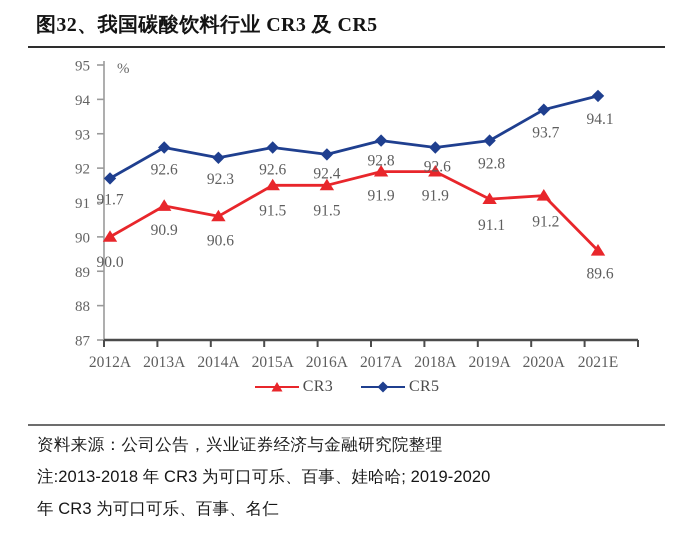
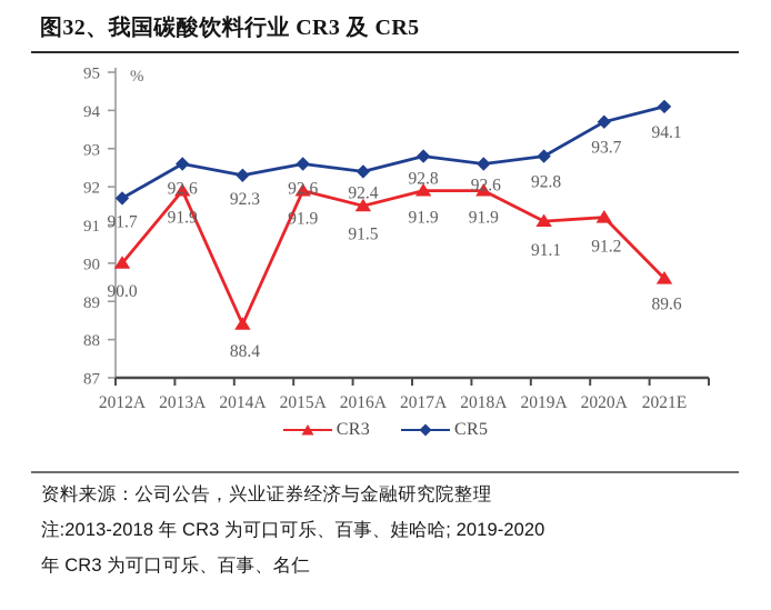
CR3/2013A: 90.9 -> 91.9
CR3/2014A: 90.6 -> 88.4
CR3/2015A: 91.5 -> 91.9
